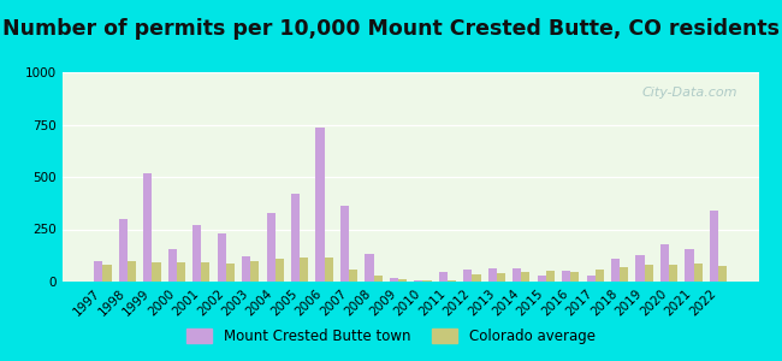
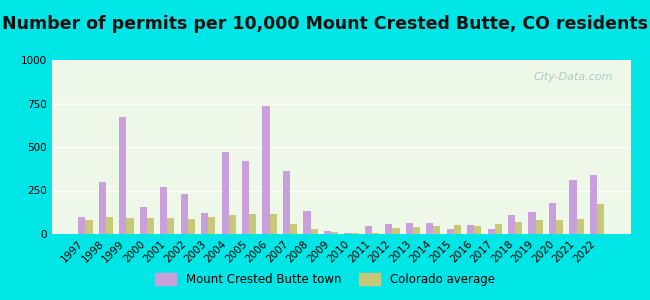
Mount Crested Butte town/1999: 520 -> 670
Mount Crested Butte town/2004: 330 -> 470
Mount Crested Butte town/2021: 160 -> 310
Colorado average/2022: 80 -> 170
